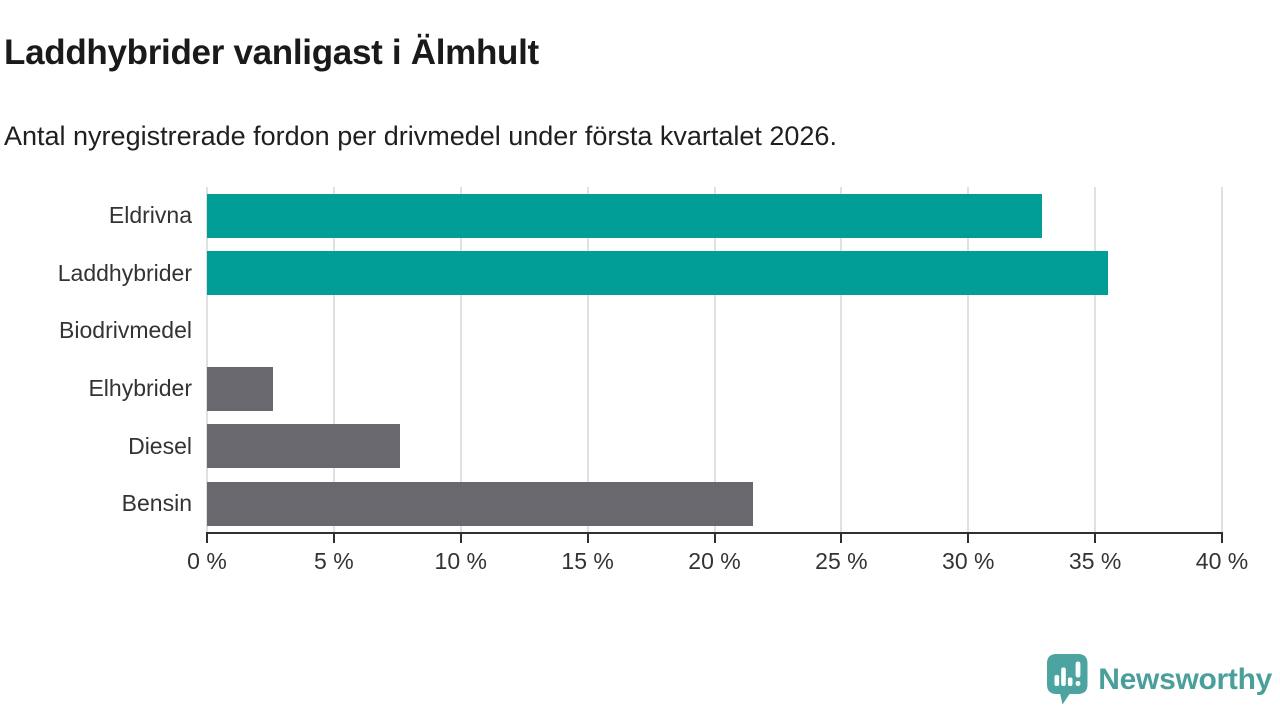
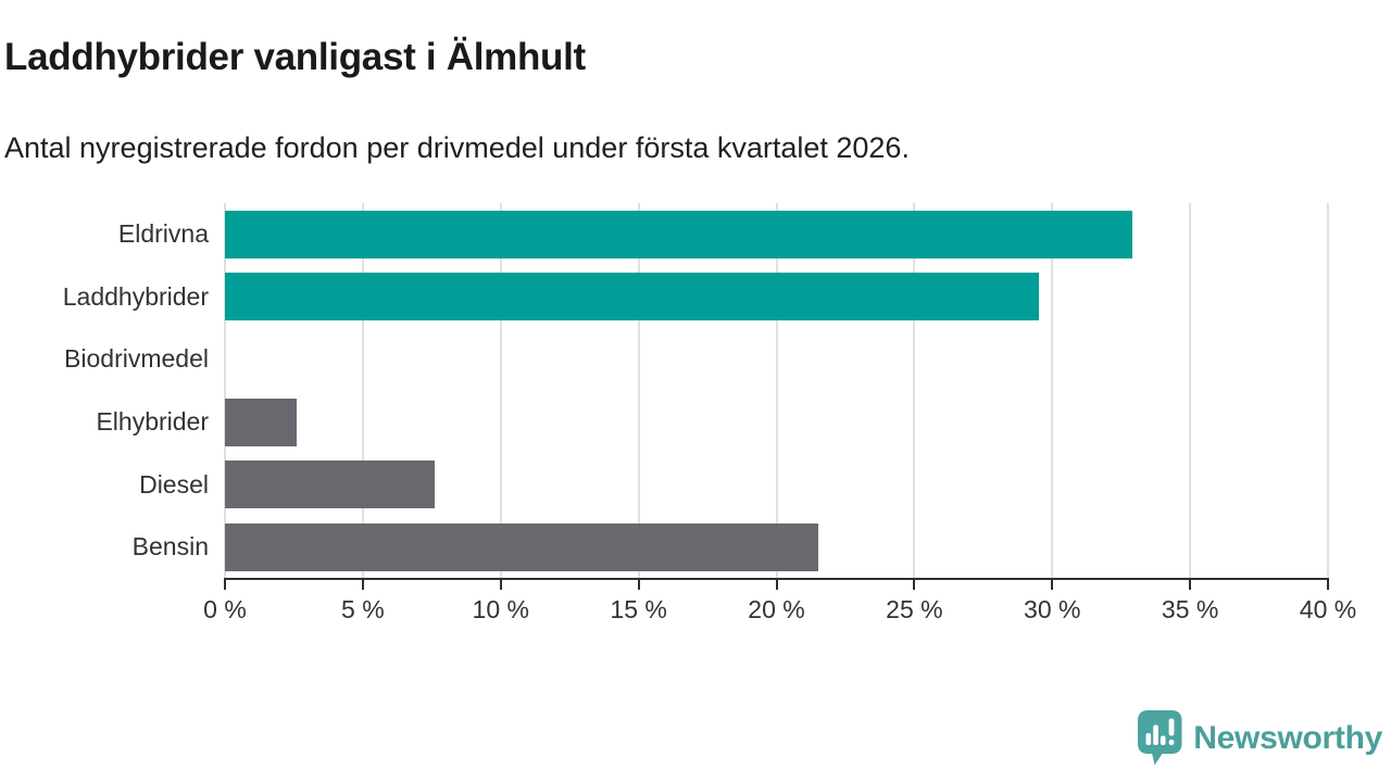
Laddhybrider: 35.5% -> 29.5%
